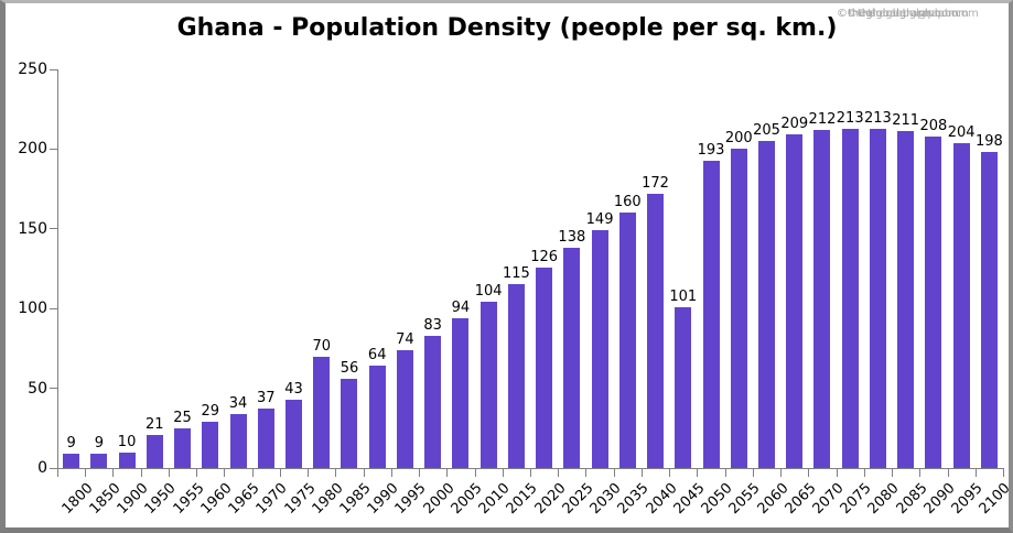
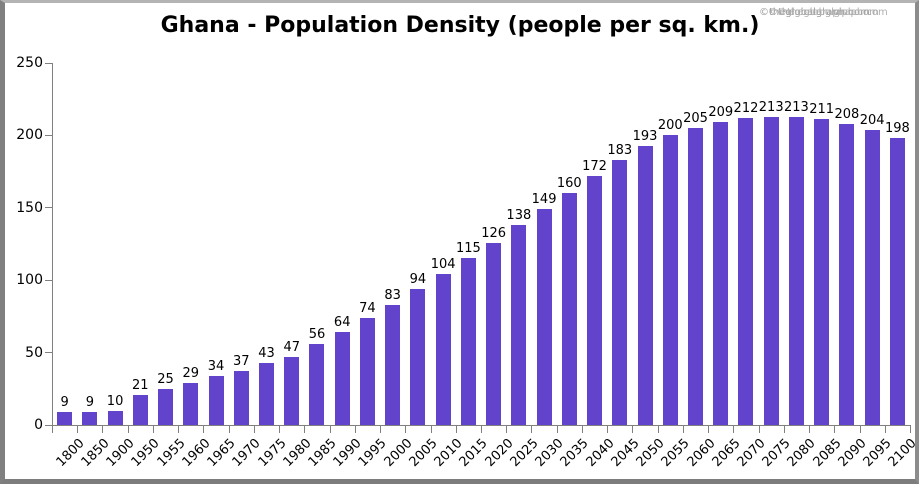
1980: 70 -> 47
2045: 101 -> 183
